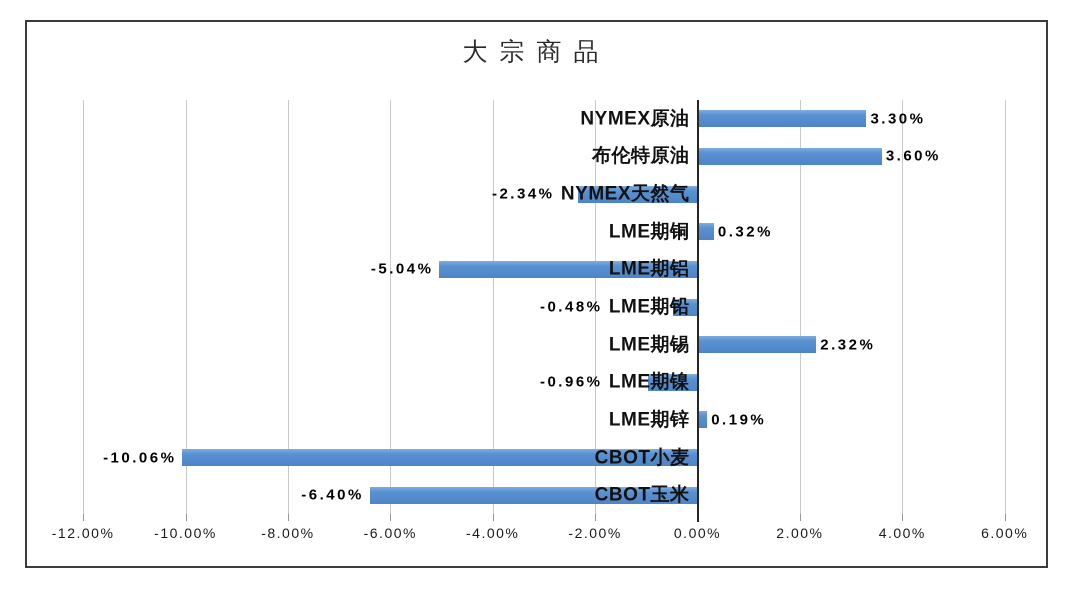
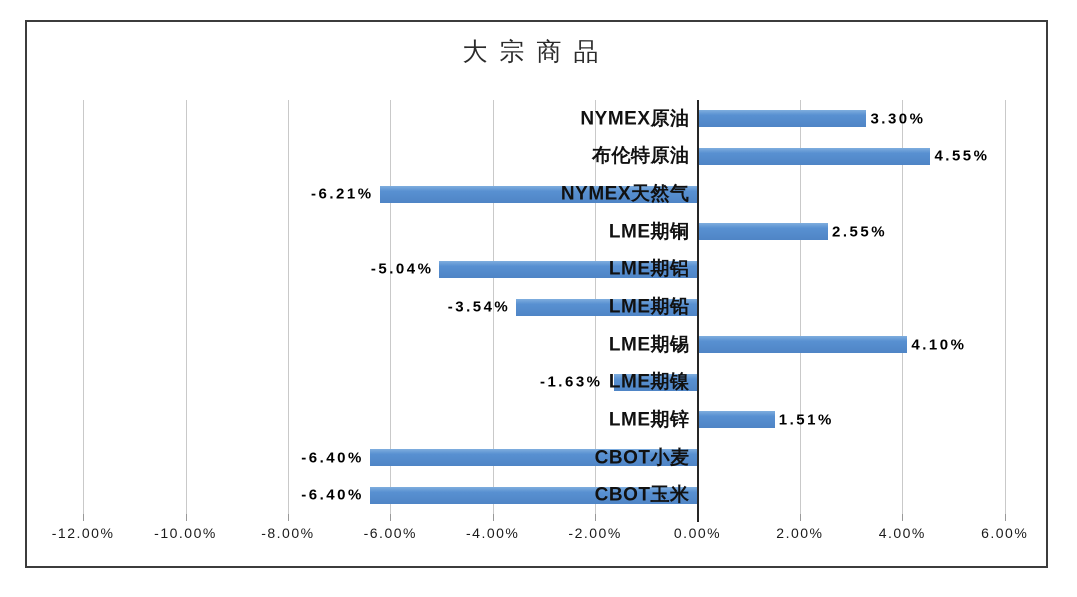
布伦特原油: 3.60% -> 4.55%
NYMEX天然气: -2.34% -> -6.21%
LME期铜: 0.32% -> 2.55%
LME期铅: -0.48% -> -3.54%
LME期锡: 2.32% -> 4.10%
LME期镍: -0.96% -> -1.63%
LME期锌: 0.19% -> 1.51%
CBOT小麦: -10.06% -> -6.40%
